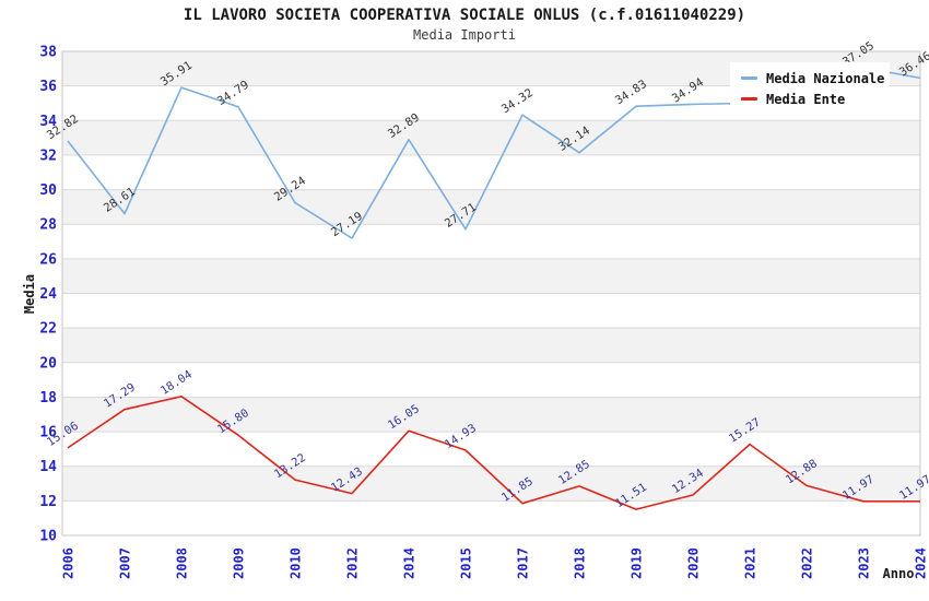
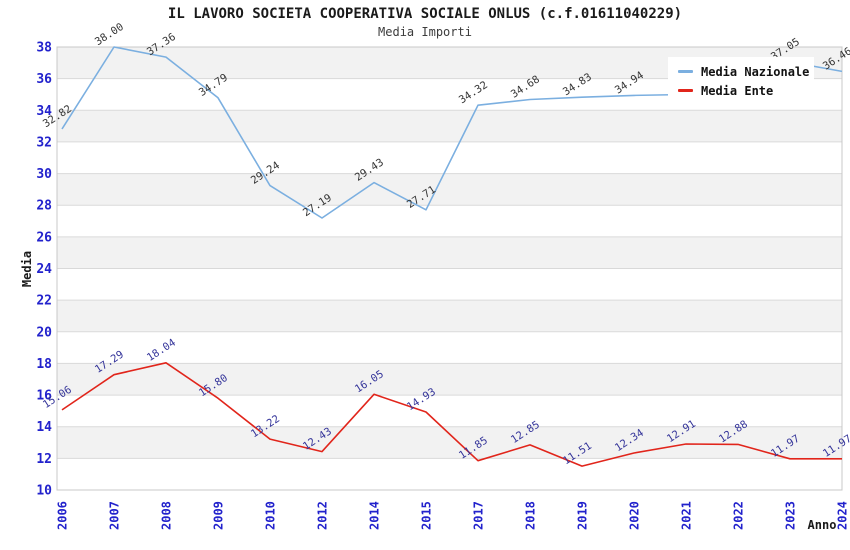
Media Nazionale/2007: 28.61 -> 38.00
Media Nazionale/2008: 35.91 -> 37.36
Media Nazionale/2014: 32.89 -> 29.43
Media Nazionale/2018: 32.14 -> 34.68
Media Ente/2021: 15.27 -> 12.91
